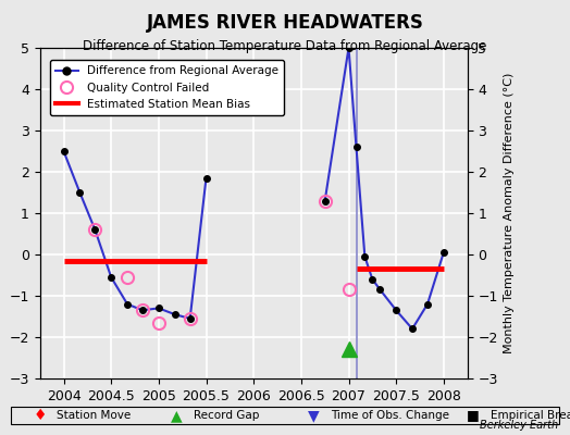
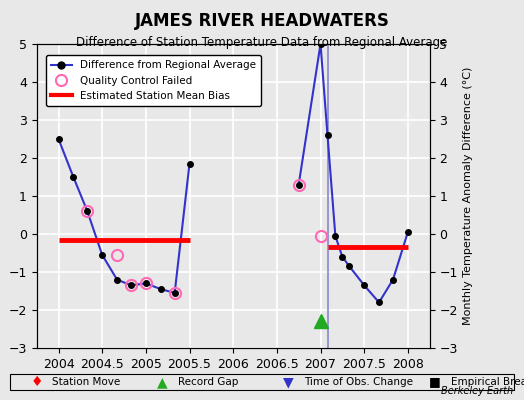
Quality Control Failed/2005: -1.65 -> -1.30
Quality Control Failed/2007: -0.85 -> -0.05
